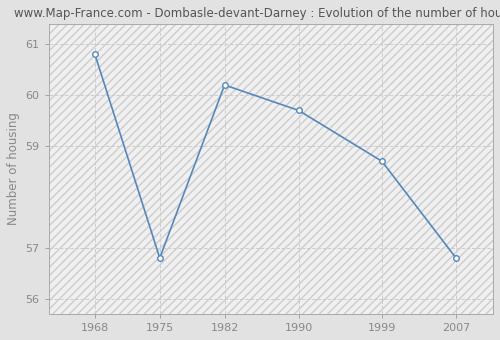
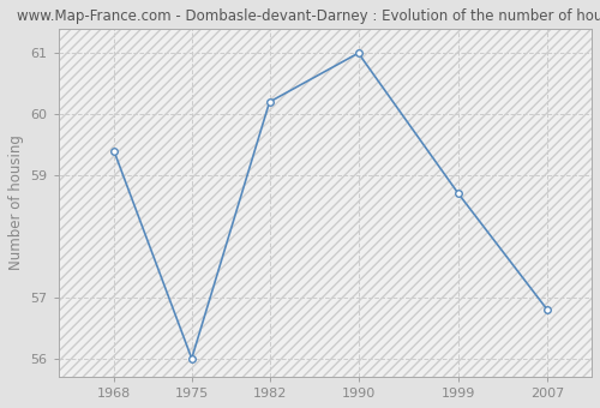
1968: 60.8 -> 59.4
1975: 56.8 -> 56.0
1990: 59.7 -> 61.0
